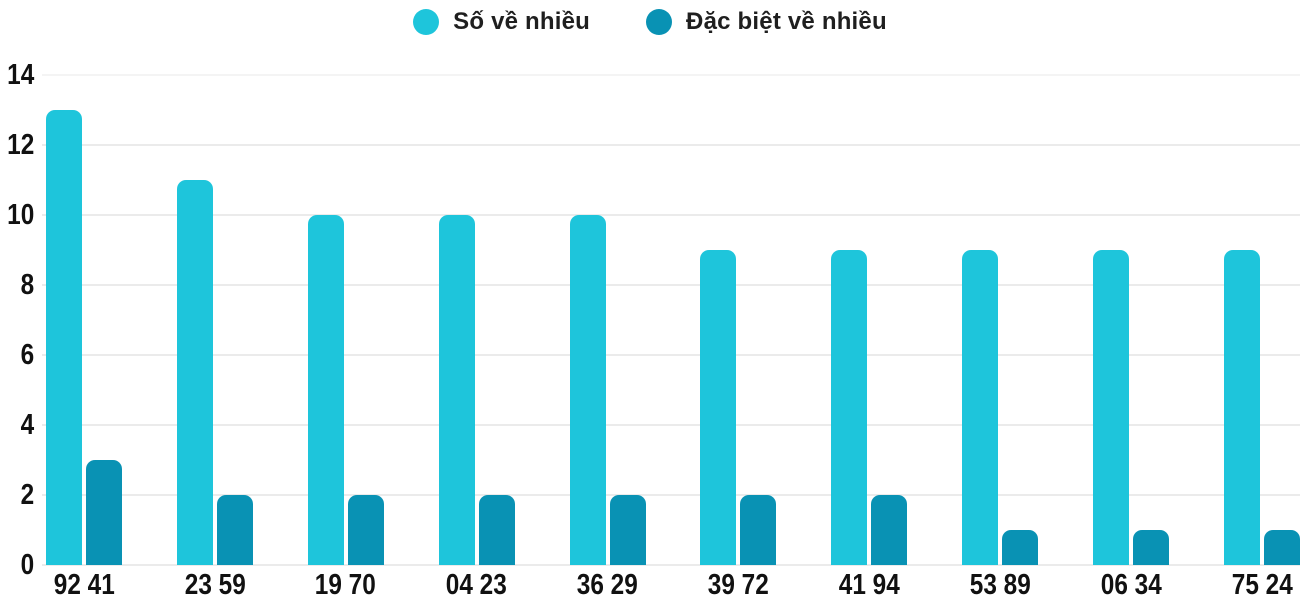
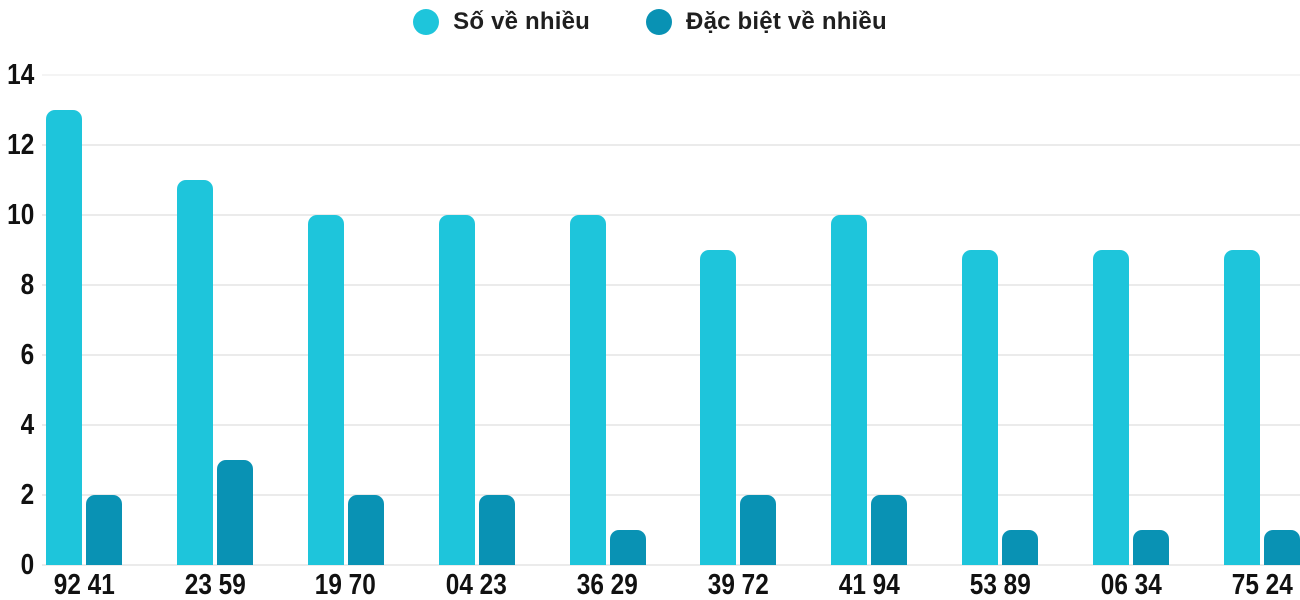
Đặc biệt về nhiều/92 41: 3 -> 2
Đặc biệt về nhiều/23 59: 2 -> 3
Đặc biệt về nhiều/36 29: 2 -> 1
Số về nhiều/41 94: 9 -> 10
